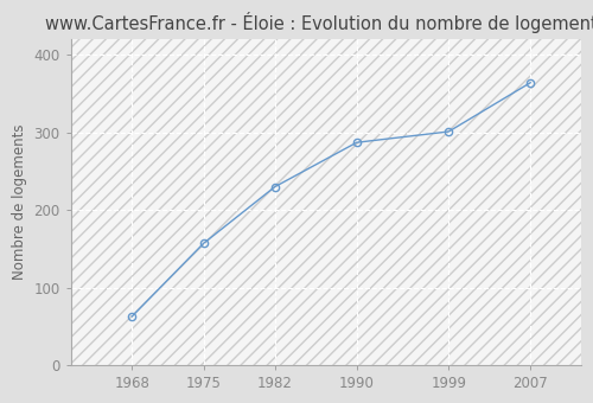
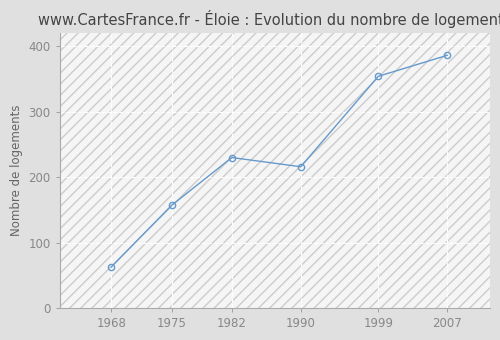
1990: 287 -> 216
1999: 301 -> 354
2007: 364 -> 386
